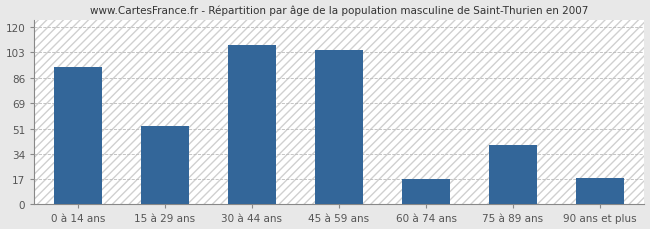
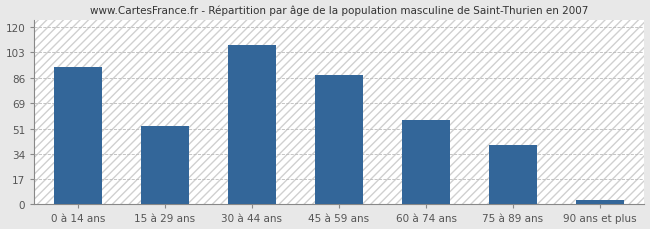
45 à 59 ans: 105 -> 88
60 à 74 ans: 17 -> 57
90 ans et plus: 18 -> 3
